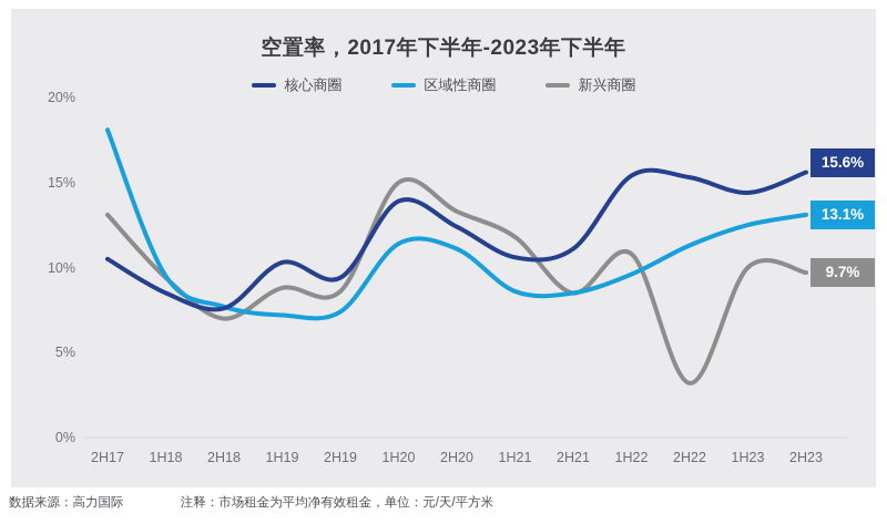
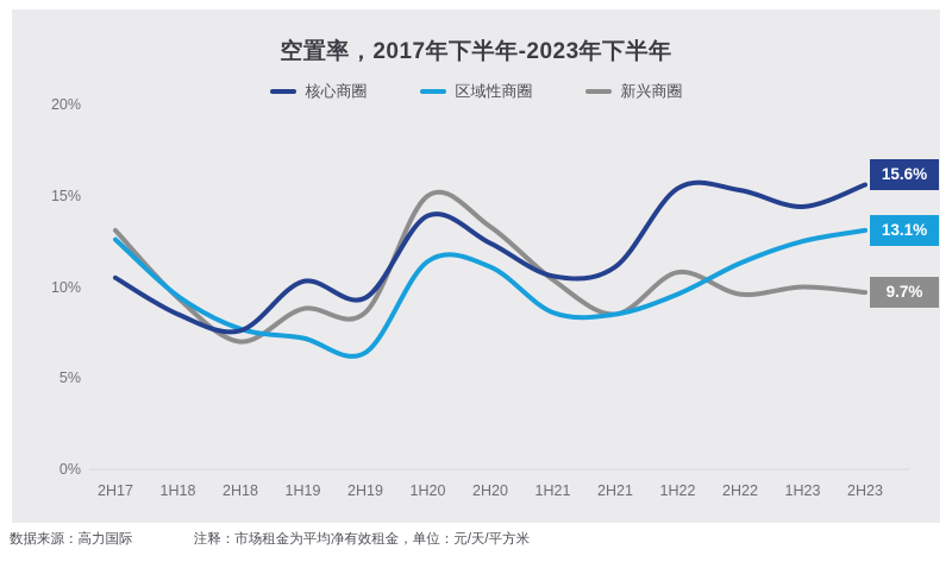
区域性商圈/2H17: 18.1% -> 12.6%
区域性商圈/2H19: 7.4% -> 6.4%
新兴商圈/1H21: 11.8% -> 10.4%
新兴商圈/2H22: 3.2% -> 9.6%
